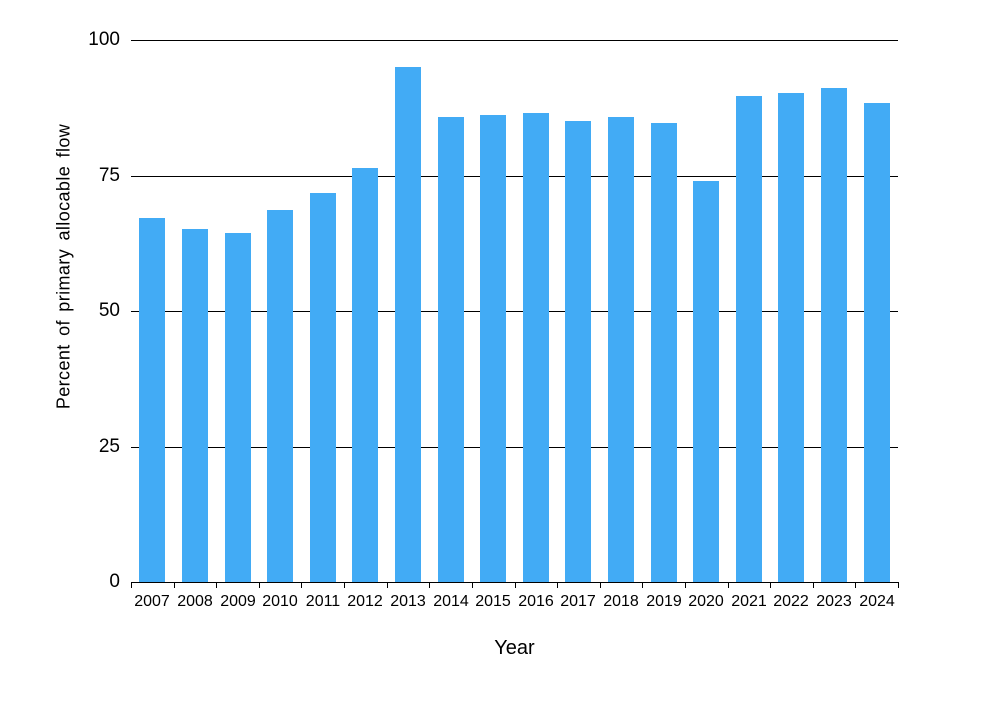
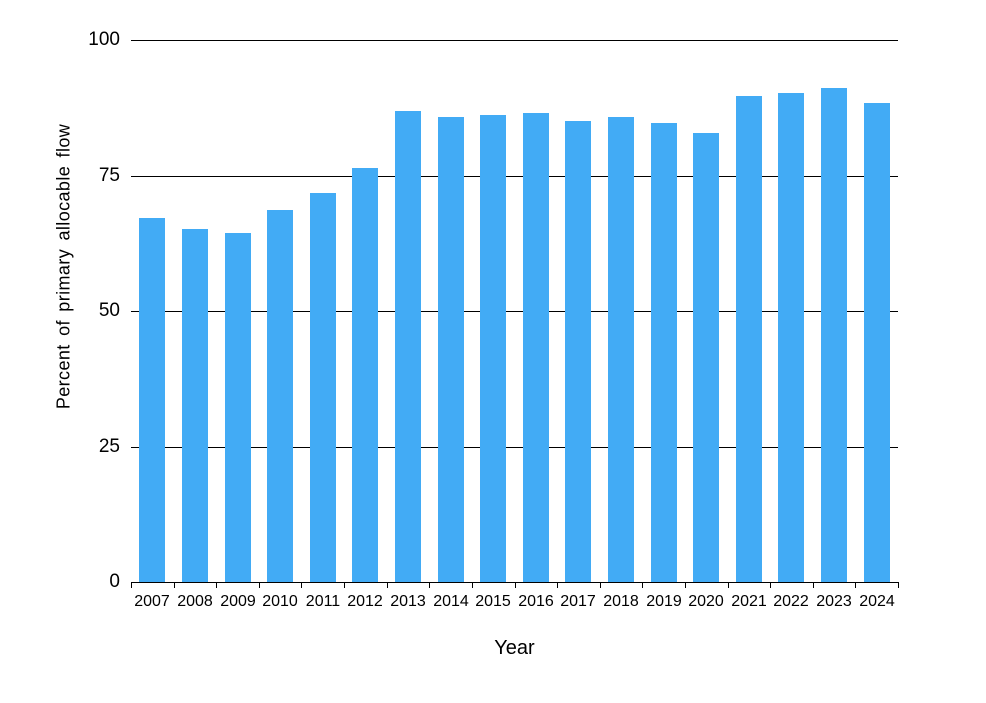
2013: 95 -> 87
2020: 74 -> 83
